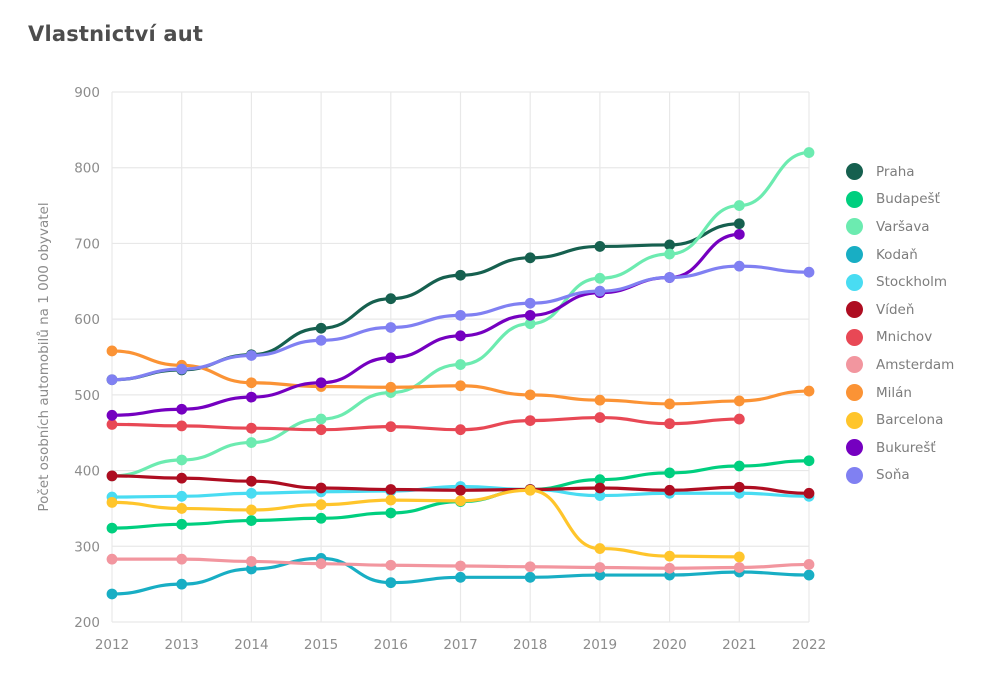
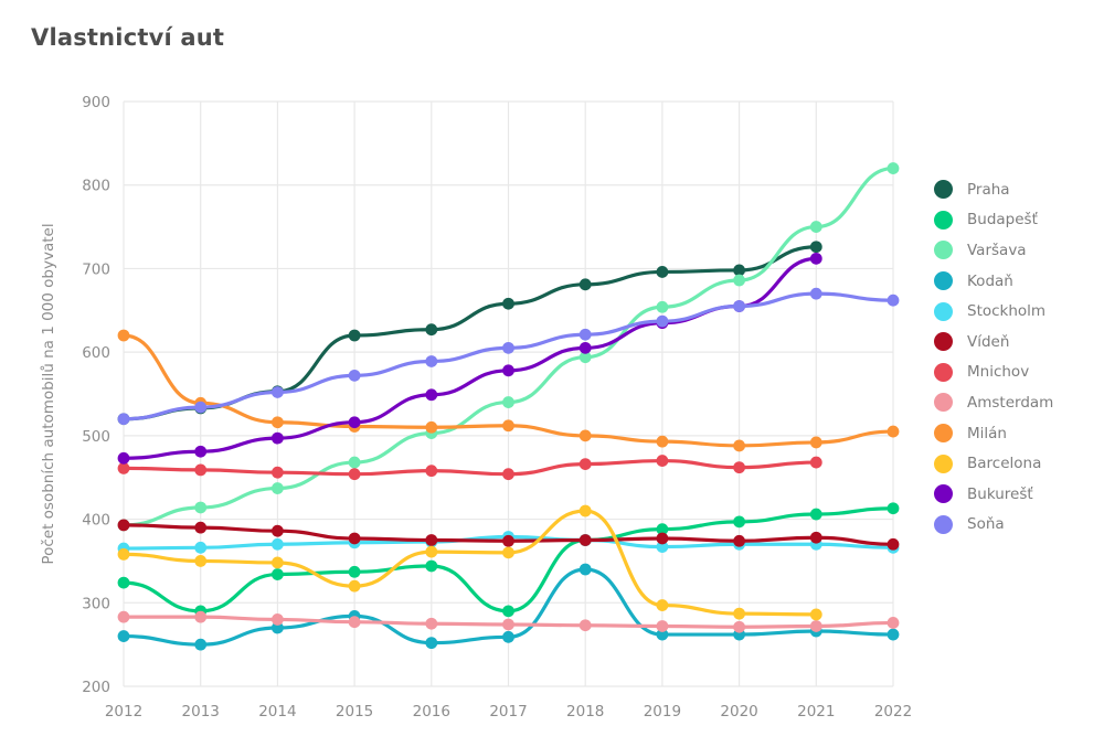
Kodaň/2012: 240 -> 260
Milán/2012: 560 -> 620
Budapešť/2013: 330 -> 290
Praha/2015: 590 -> 620
Barcelona/2015: 360 -> 320
Budapešť/2017: 360 -> 290
Kodaň/2018: 260 -> 340
Barcelona/2018: 370 -> 410
